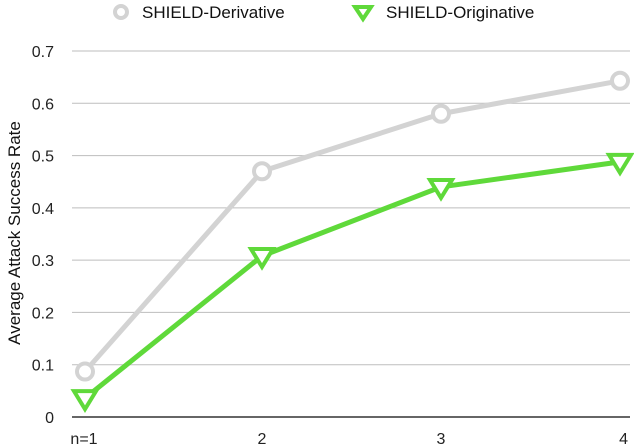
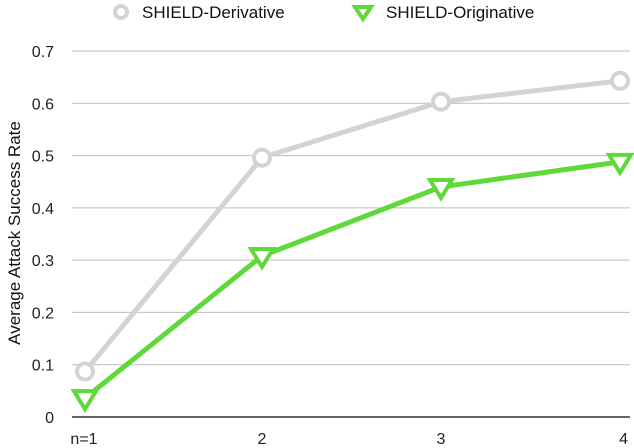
SHIELD-Derivative/2: 0.47 -> 0.50
SHIELD-Derivative/3: 0.58 -> 0.60
